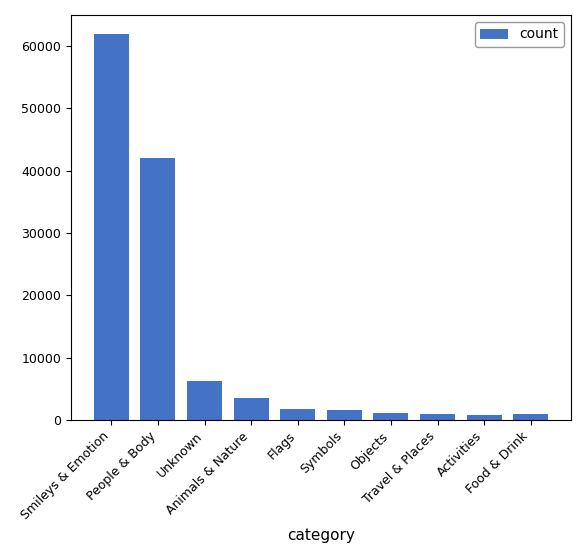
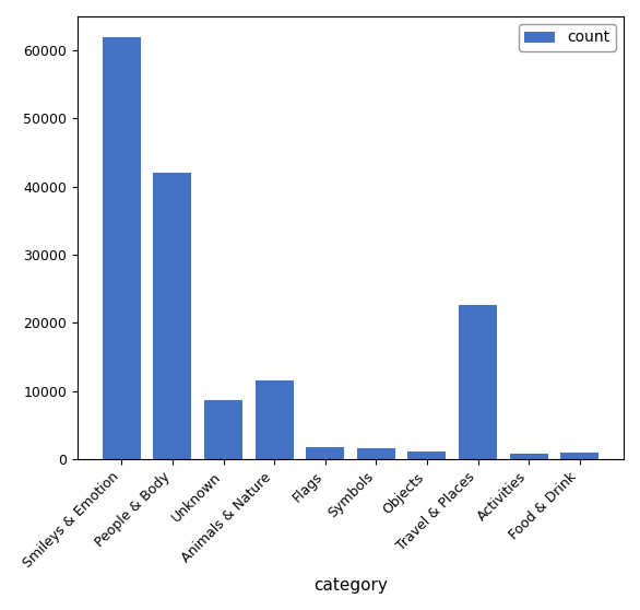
Unknown: 6200 -> 8600
Animals & Nature: 3600 -> 11600
Travel & Places: 1000 -> 22600
